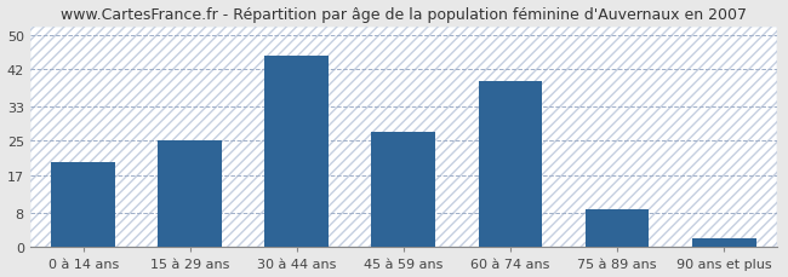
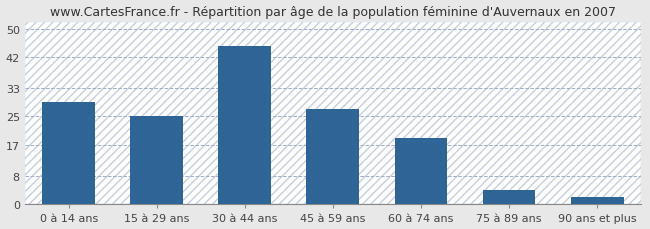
0 à 14 ans: 20 -> 29
60 à 74 ans: 39 -> 19
75 à 89 ans: 9 -> 4
